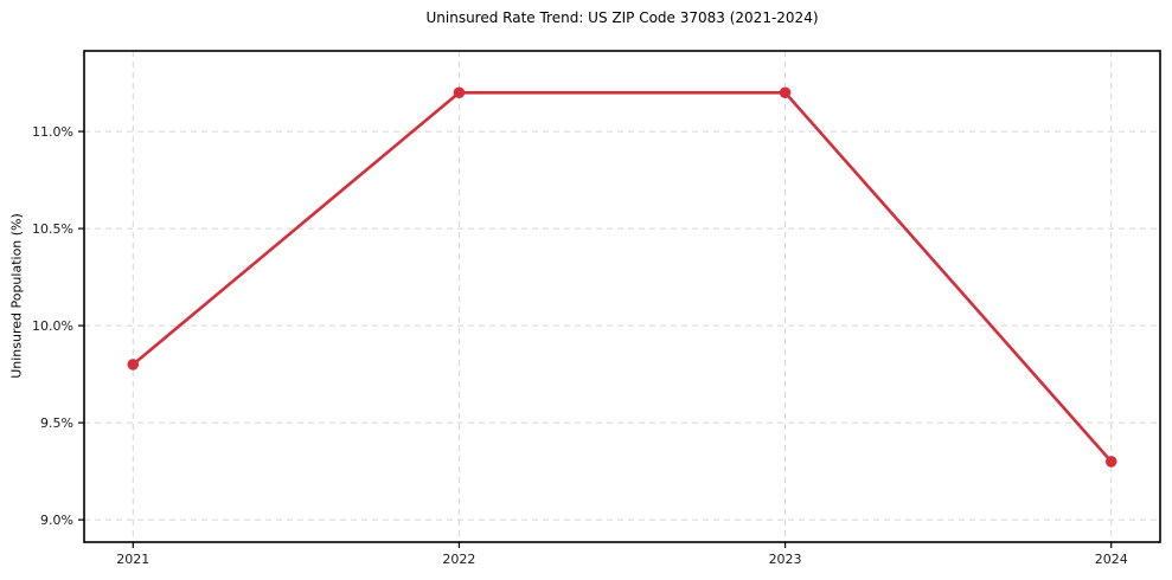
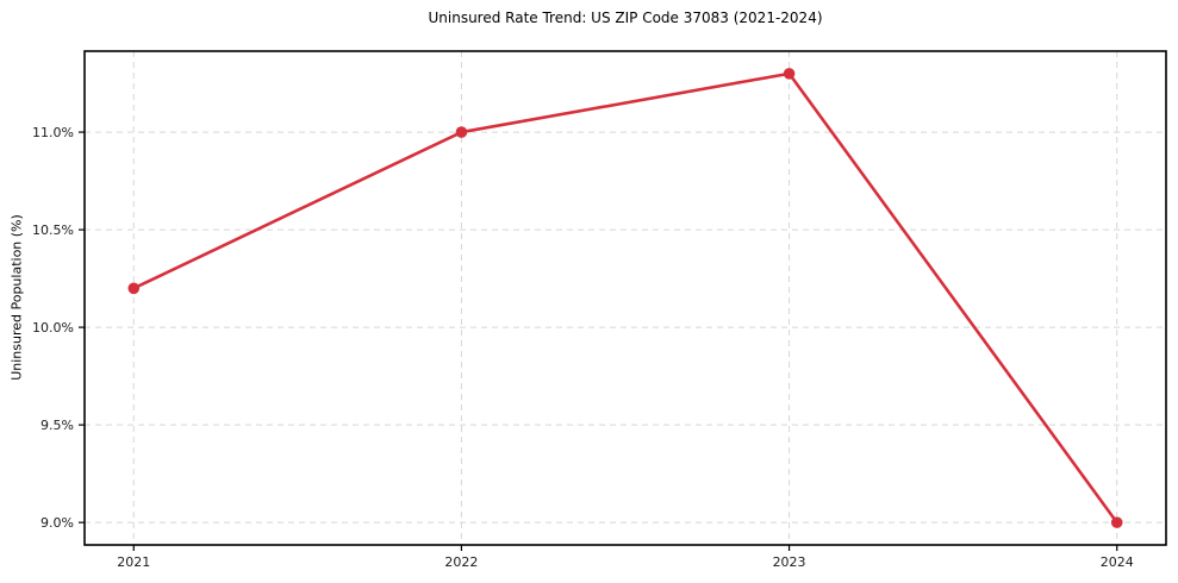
2021: 9.8% -> 10.2%
2022: 11.2% -> 11.0%
2023: 11.2% -> 11.3%
2024: 9.3% -> 9.0%
